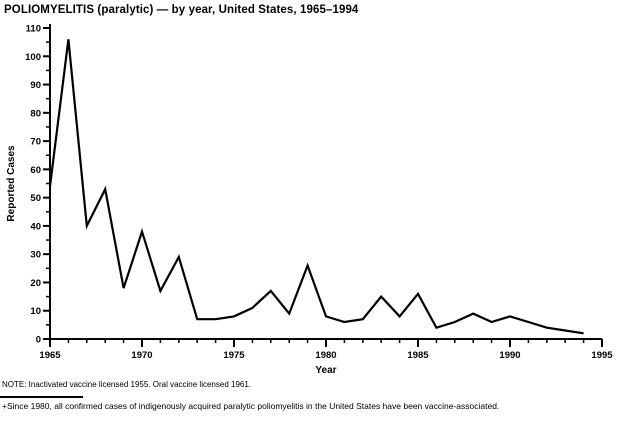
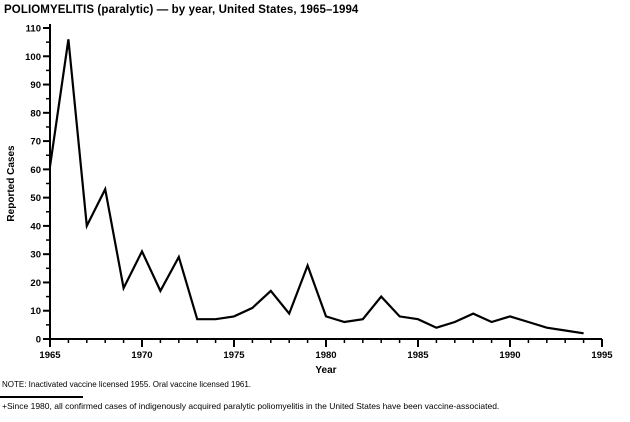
1965: 54 -> 61
1970: 38 -> 31
1985: 16 -> 7
